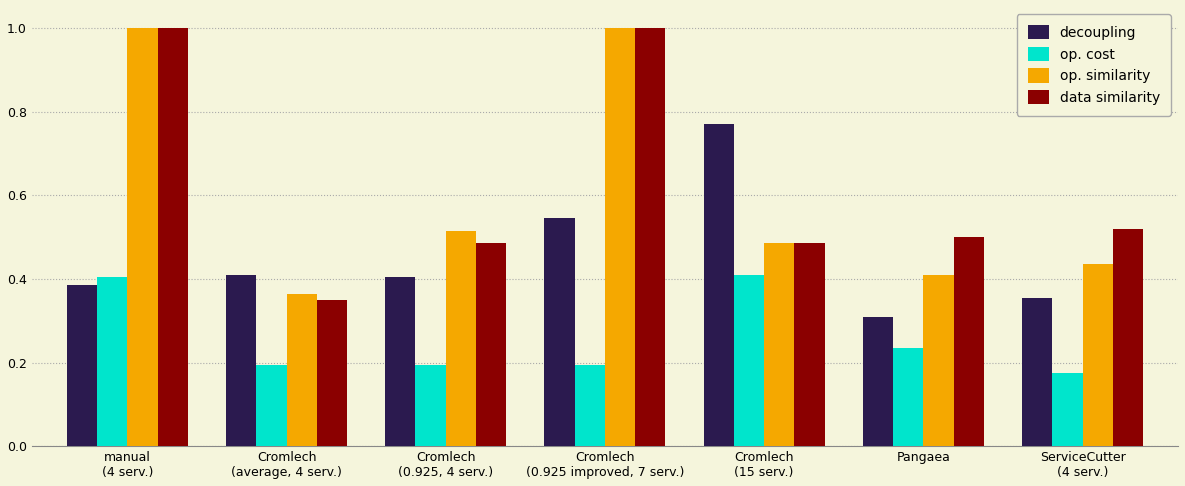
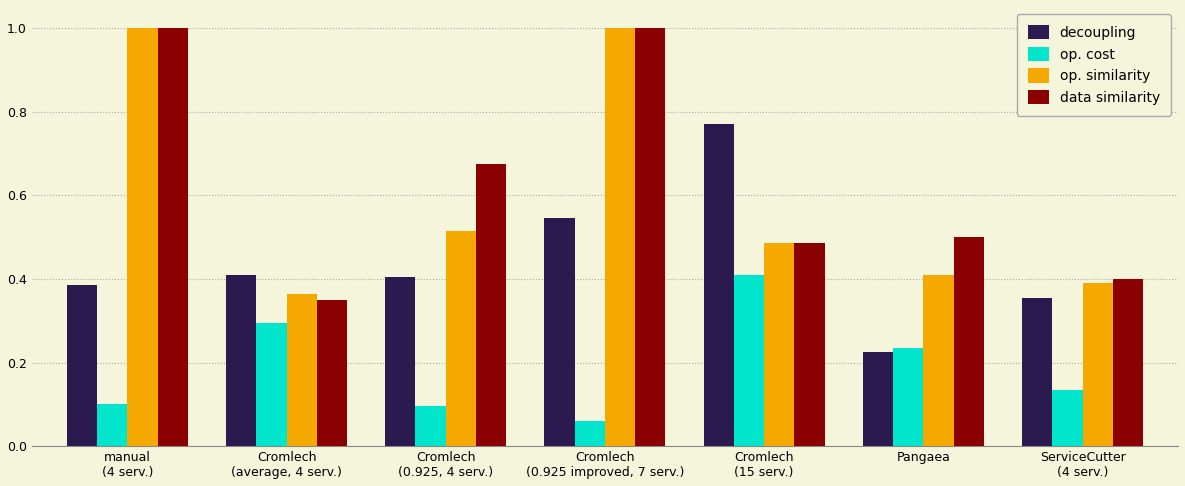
op. cost/manual (4 serv.): 0.405 -> 0.100
op. cost/Cromlech (average, 4 serv.): 0.195 -> 0.295
op. cost/Cromlech (0.925, 4 serv.): 0.195 -> 0.095
data similarity/Cromlech (0.925, 4 serv.): 0.485 -> 0.675
op. cost/Cromlech (0.925 improved, 7 serv.): 0.195 -> 0.060
decoupling/Pangaea: 0.310 -> 0.225
op. cost/ServiceCutter (4 serv.): 0.175 -> 0.135
op. similarity/ServiceCutter (4 serv.): 0.435 -> 0.390
data similarity/ServiceCutter (4 serv.): 0.520 -> 0.400
